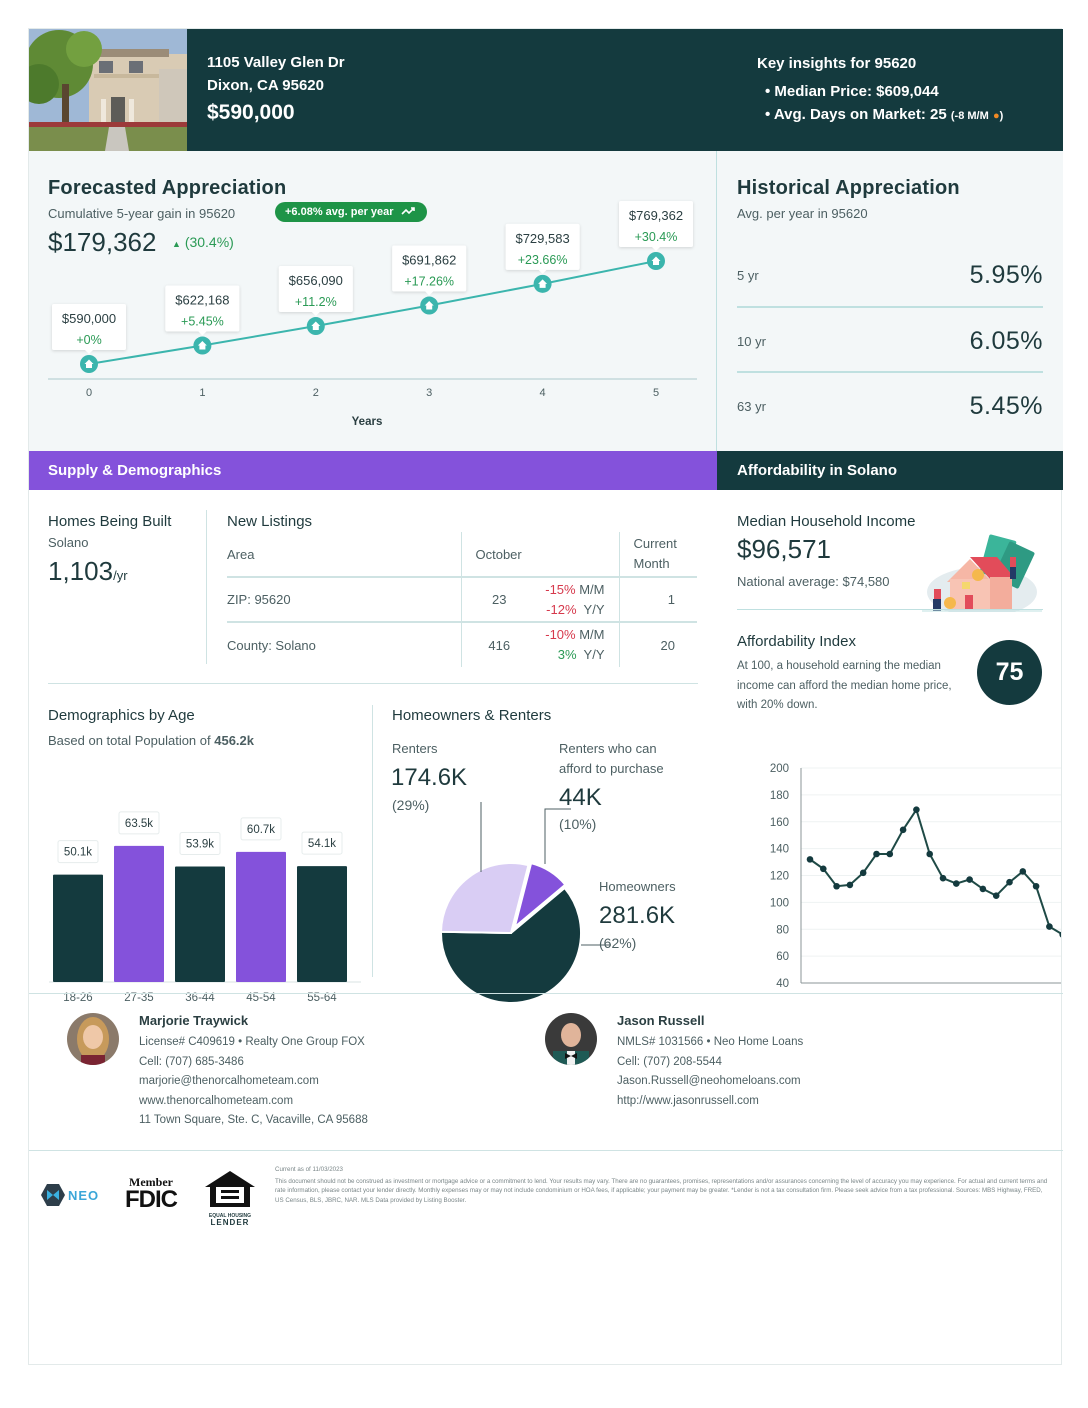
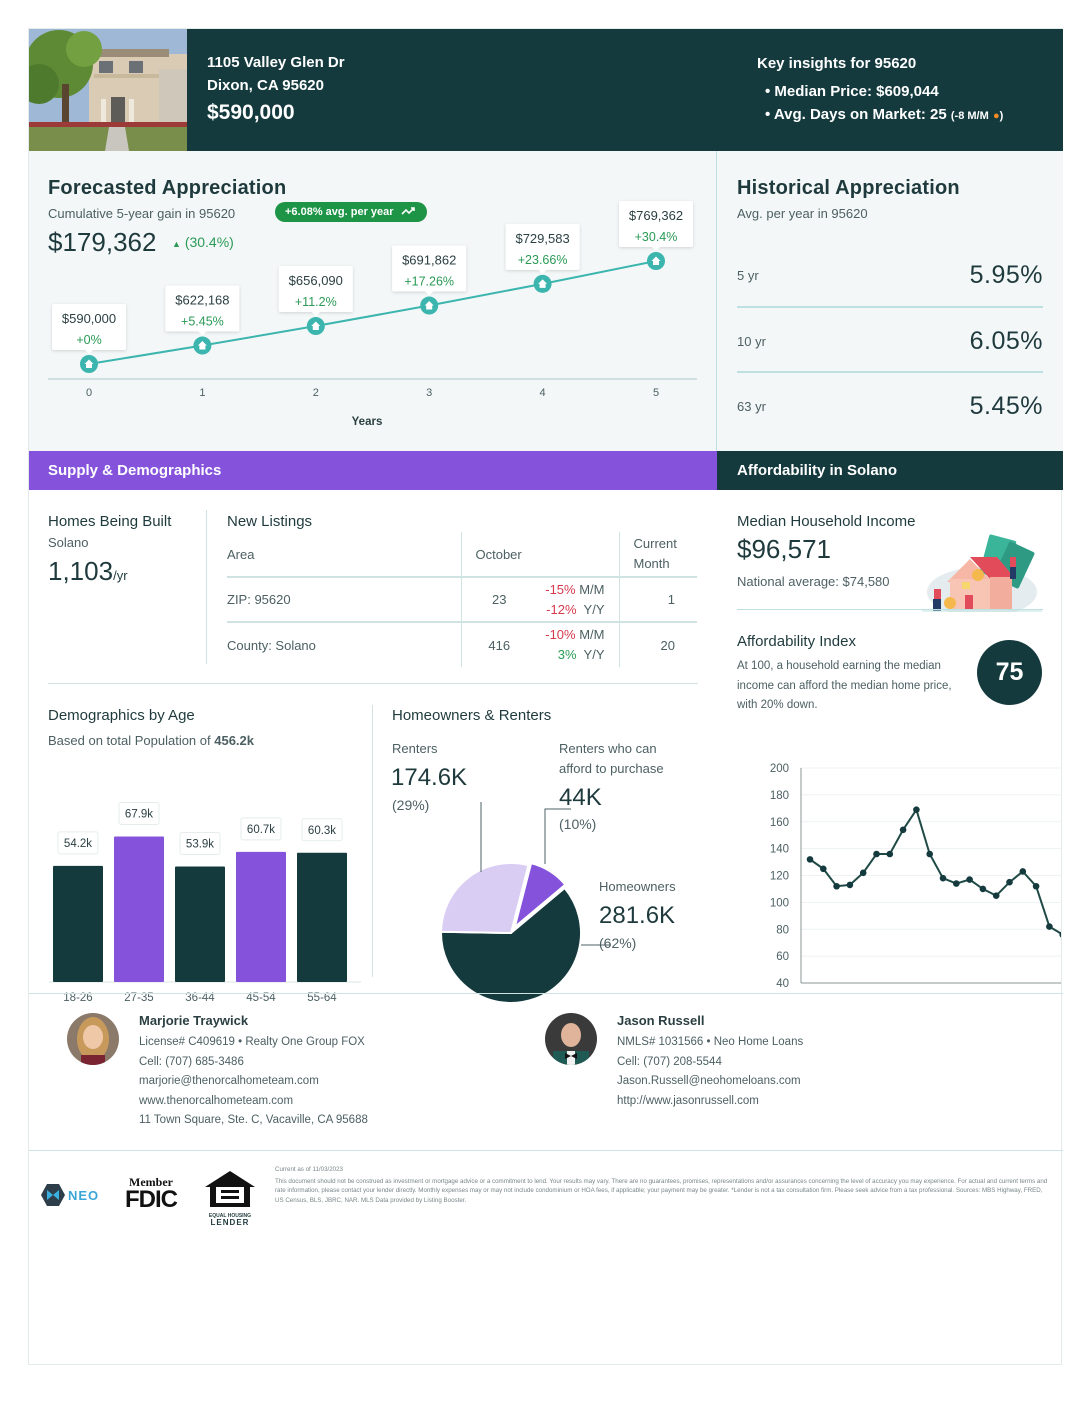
Demographics by Age/18-26: 50.1k -> 54.2k
Demographics by Age/27-35: 63.5k -> 67.9k
Demographics by Age/55-64: 54.1k -> 60.3k
